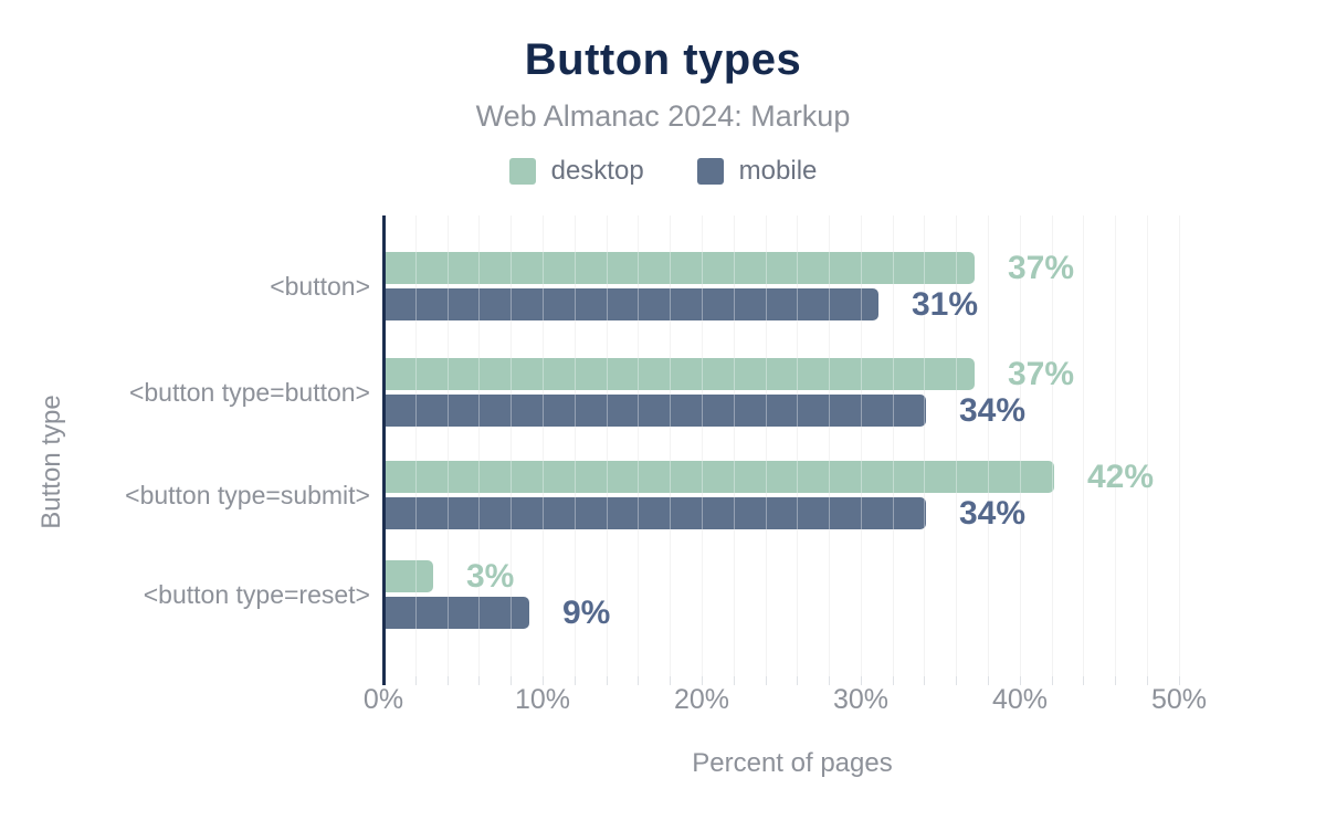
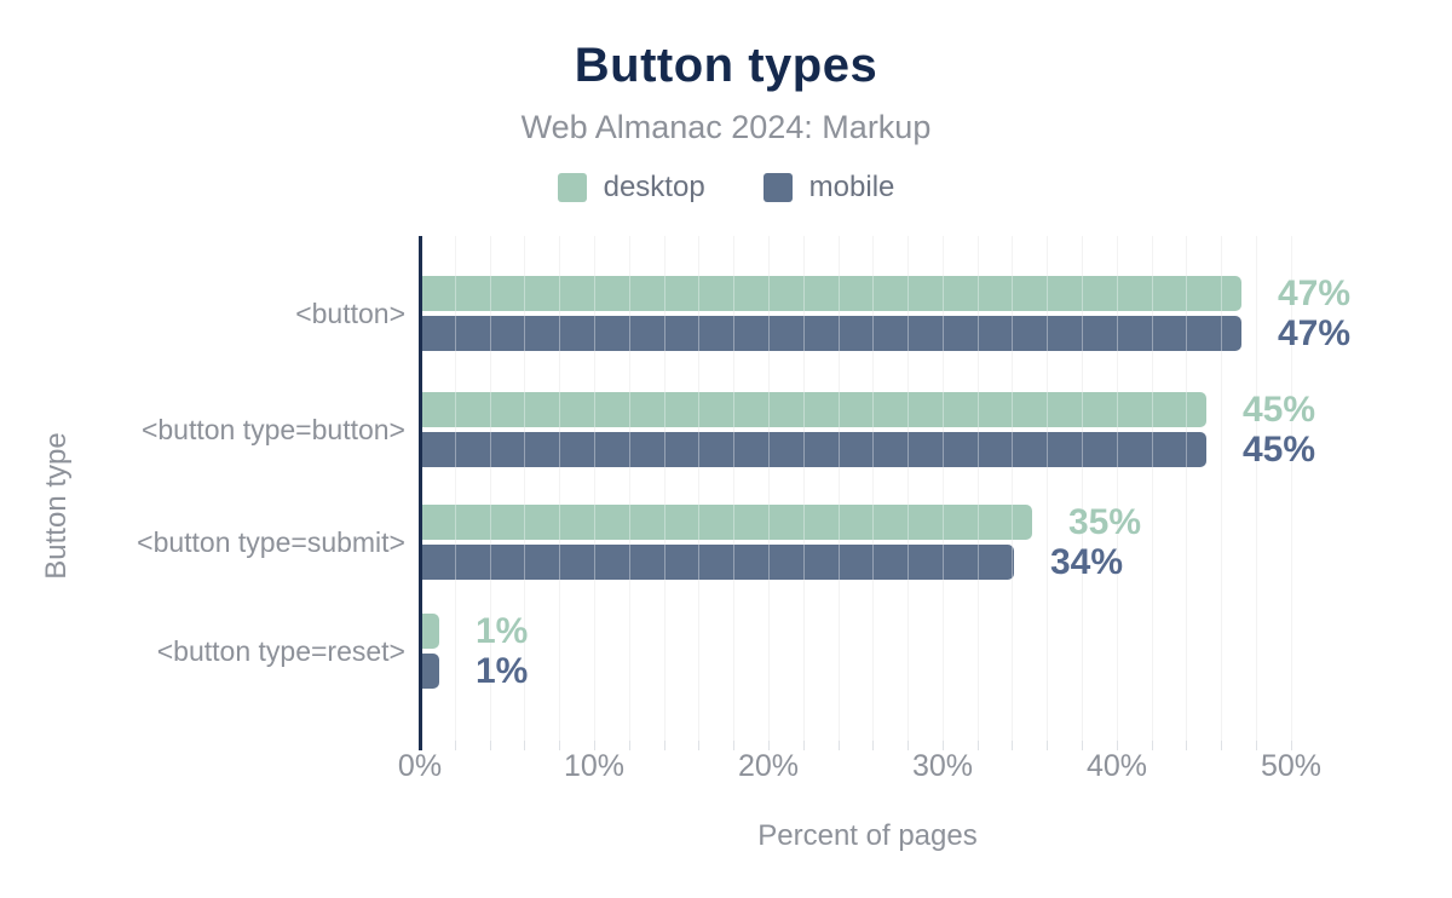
desktop/<button>: 37% -> 47%
mobile/<button>: 31% -> 47%
desktop/<button type=button>: 37% -> 45%
mobile/<button type=button>: 34% -> 45%
desktop/<button type=submit>: 42% -> 35%
desktop/<button type=reset>: 3% -> 1%
mobile/<button type=reset>: 9% -> 1%
